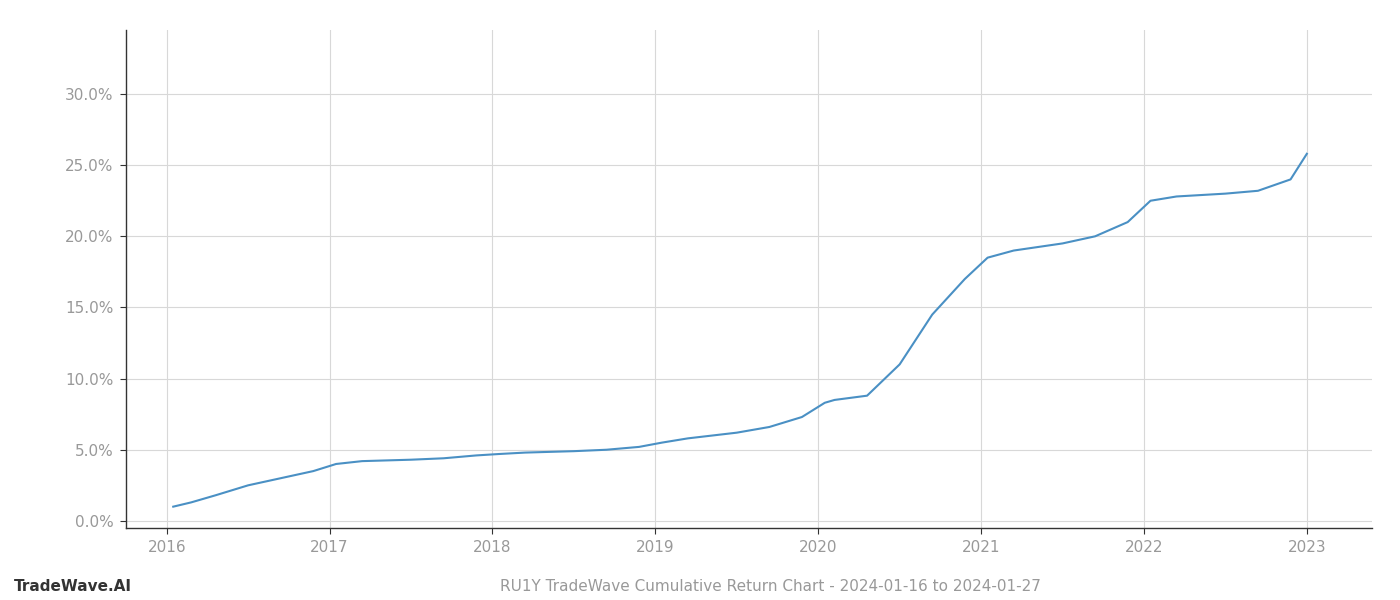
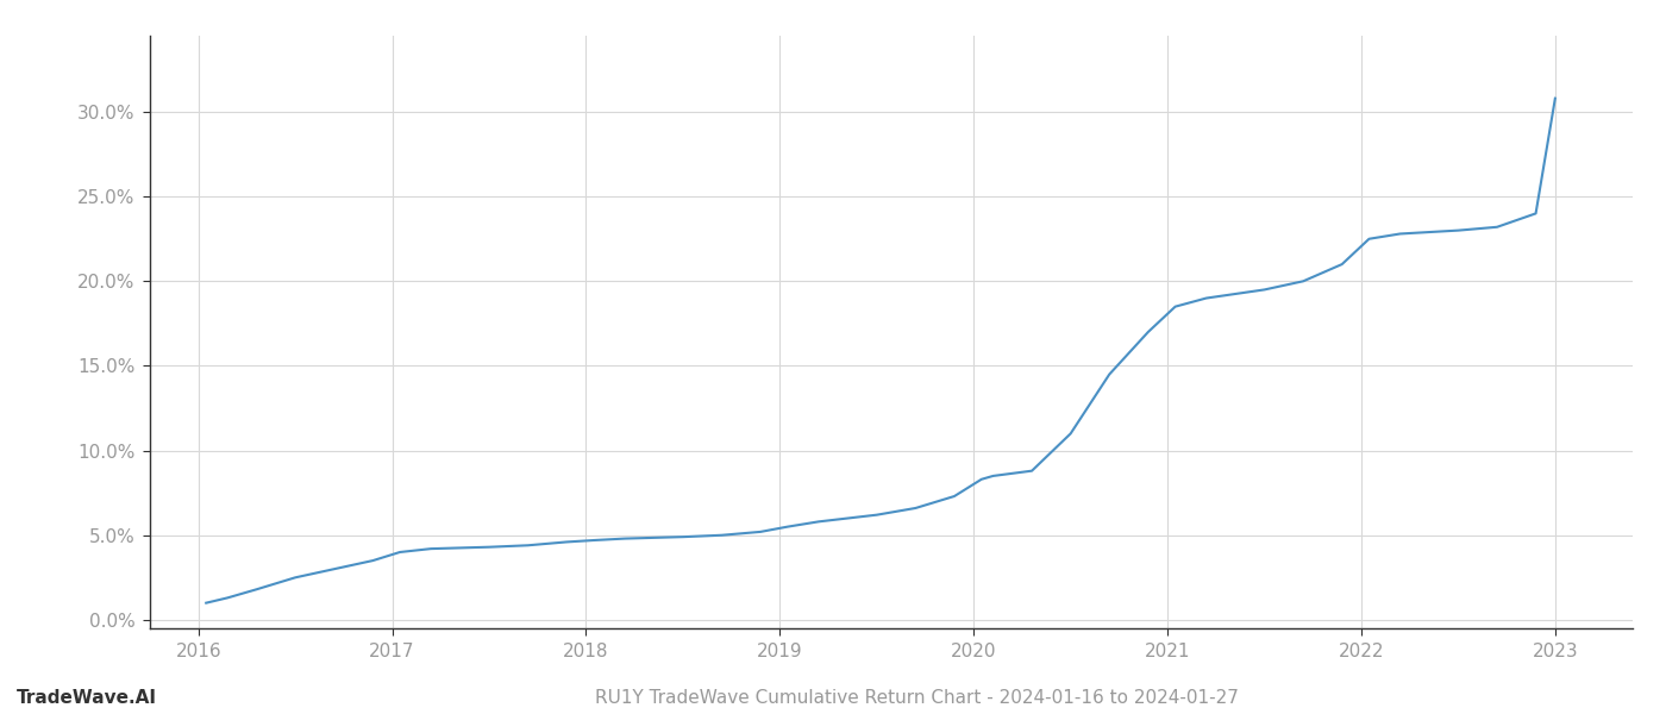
2023: 25.8% -> 30.8%
